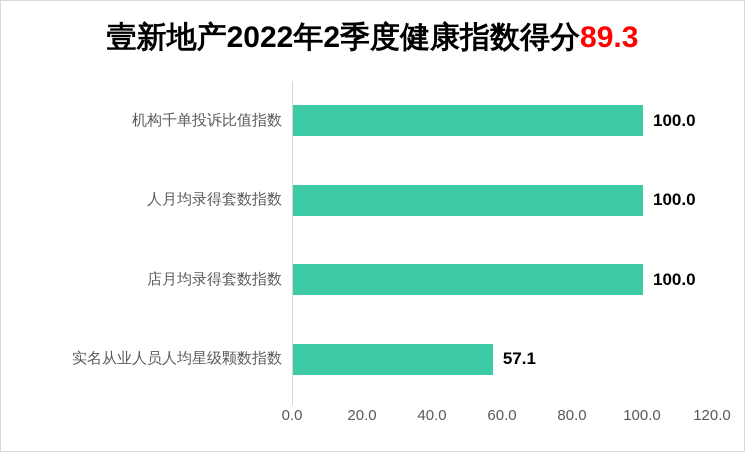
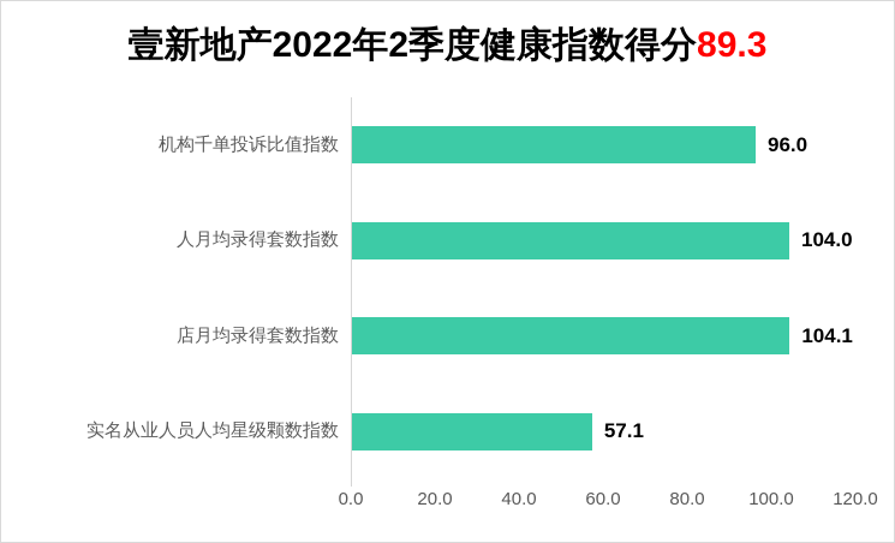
机构千单投诉比值指数: 100.0 -> 96.0
人月均录得套数指数: 100.0 -> 104.0
店月均录得套数指数: 100.0 -> 104.1
